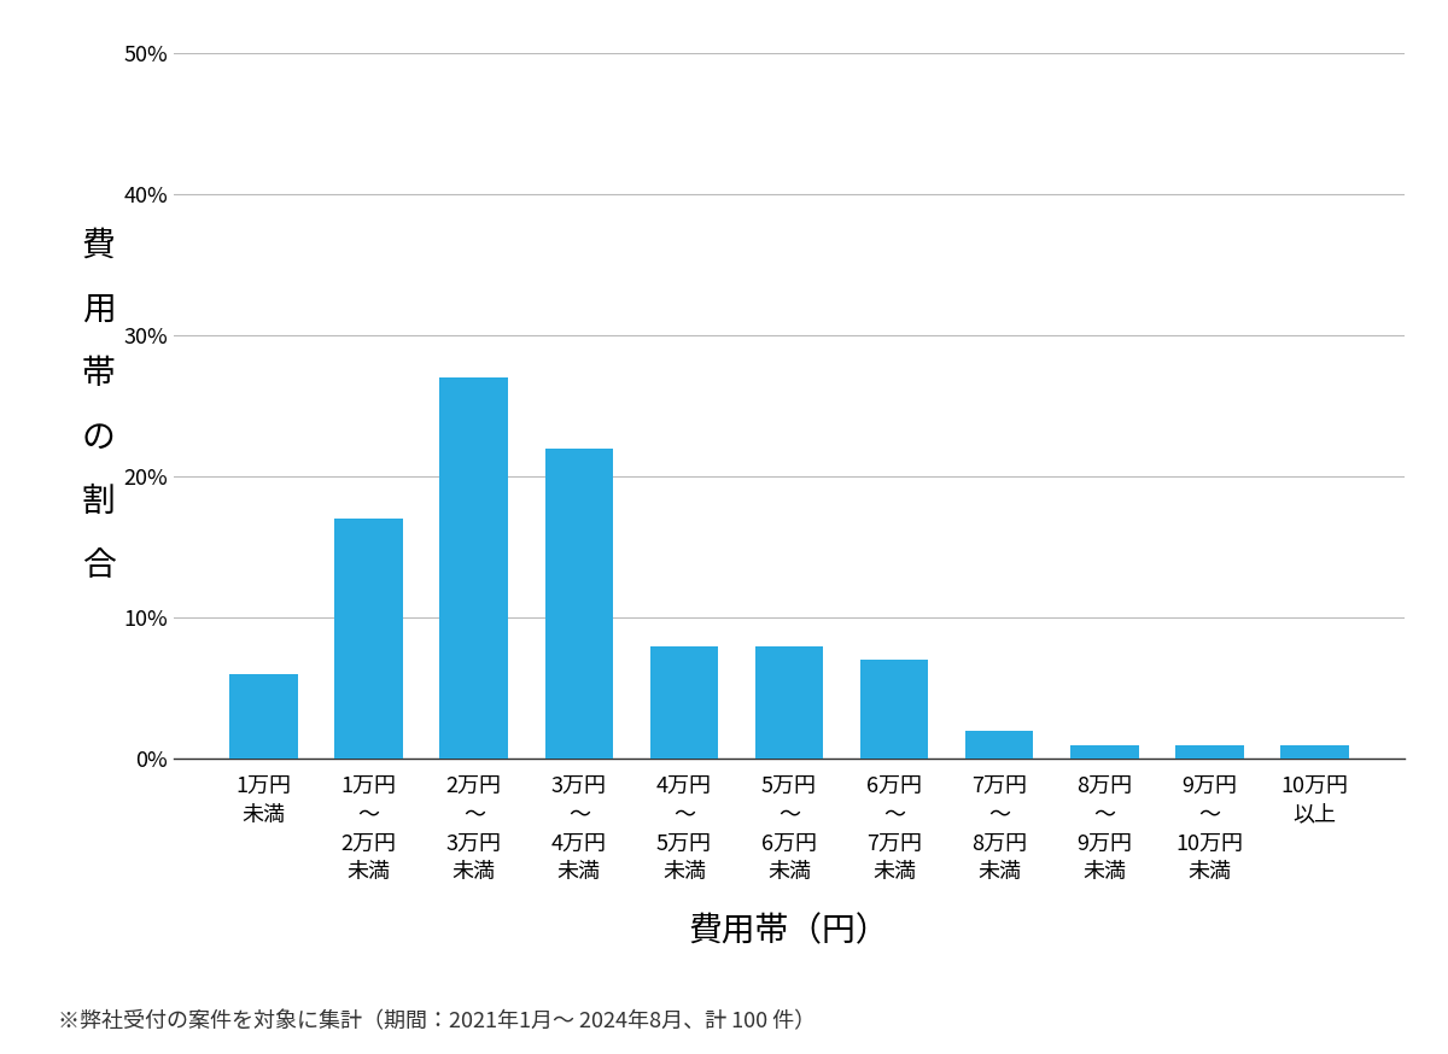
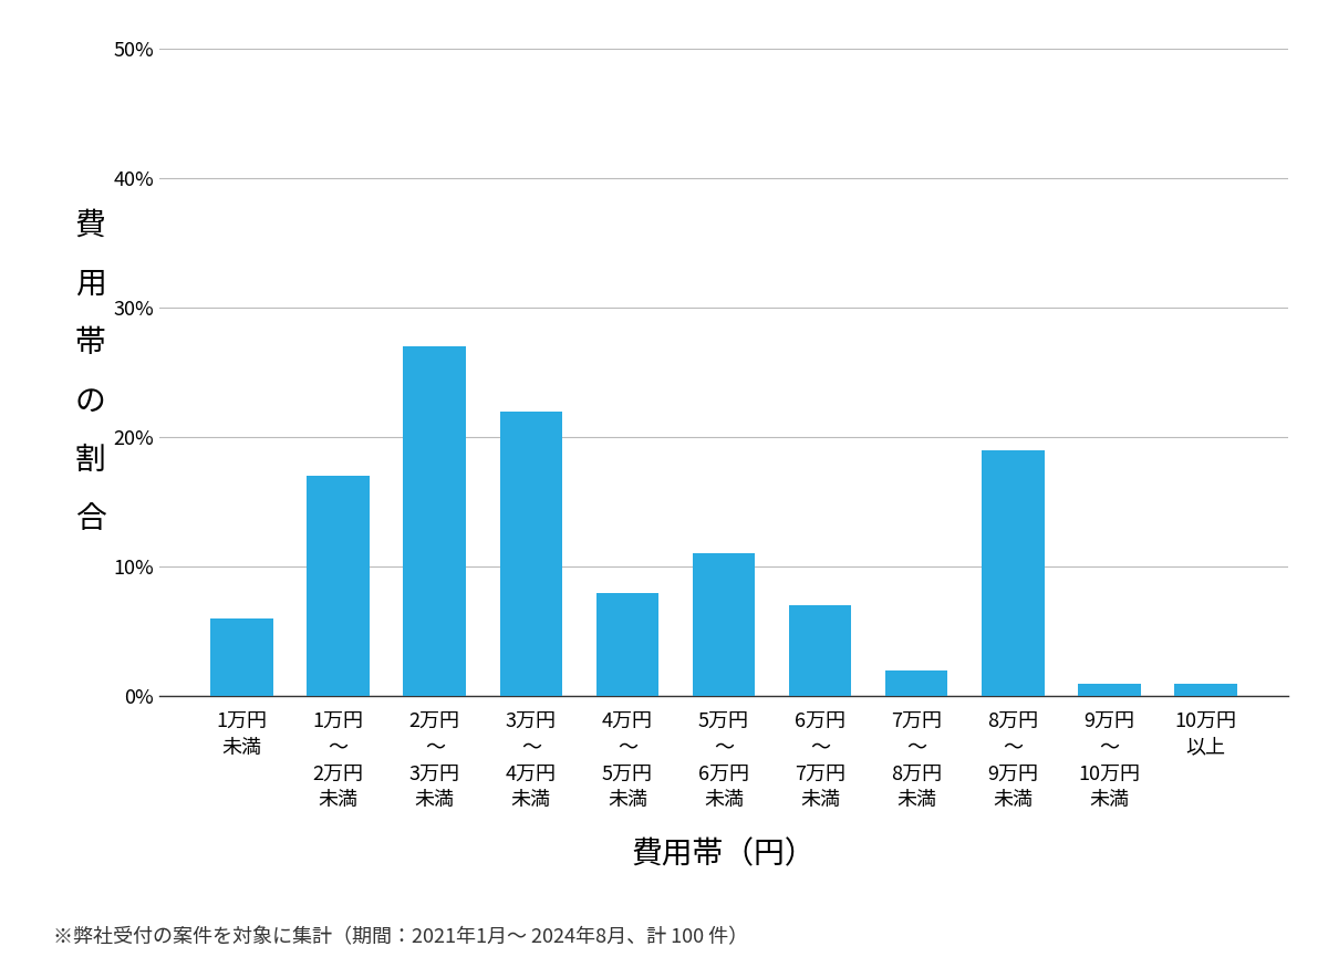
5万円 ～ 6万円 未満: 8% -> 11%
8万円 ～ 9万円 未満: 1% -> 19%
